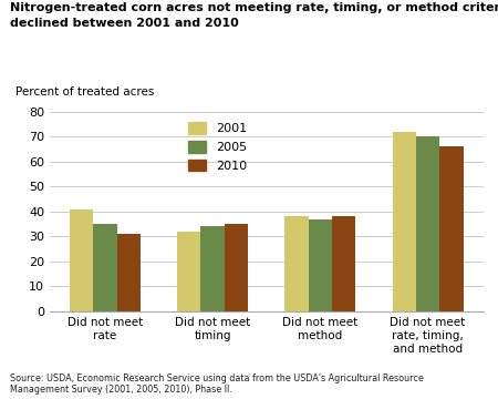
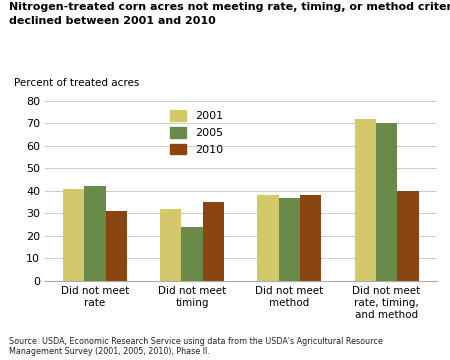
2005/Did not meet rate: 35 -> 42
2005/Did not meet timing: 34 -> 24
2010/Did not meet rate, timing, and method: 66 -> 40
